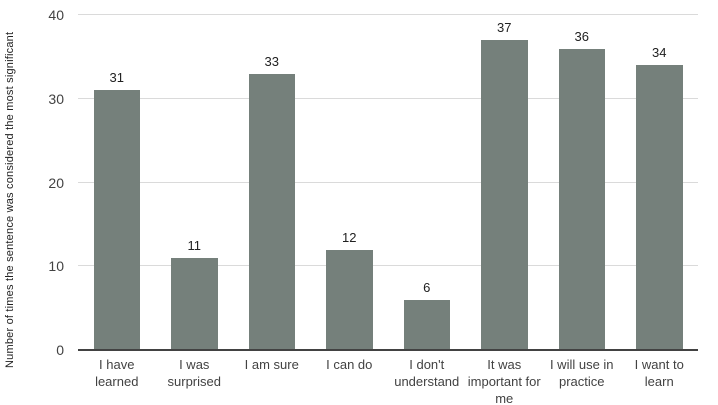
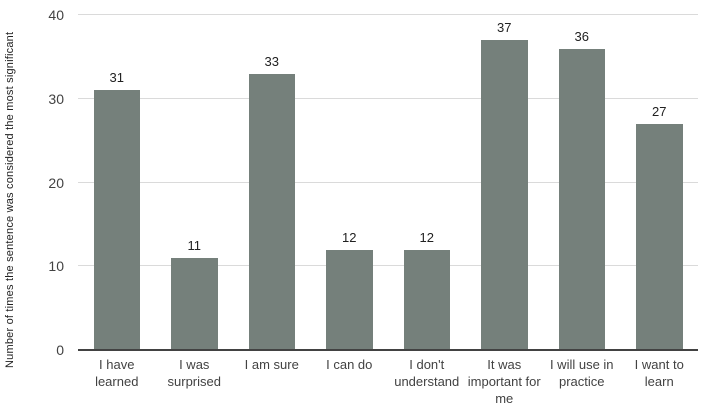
I don't understand: 6 -> 12
I want to learn: 34 -> 27
